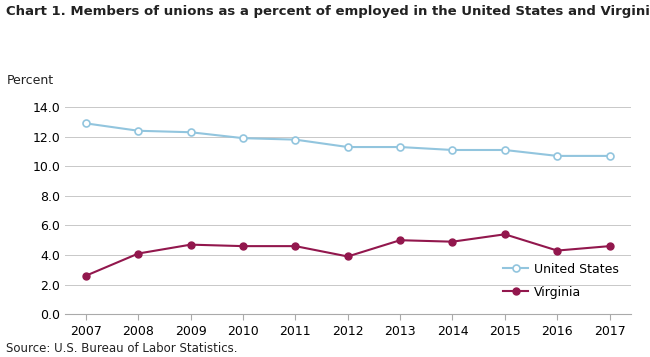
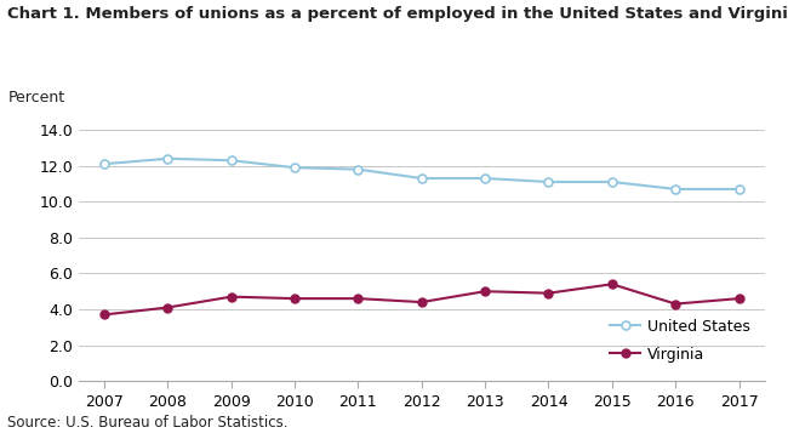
United States/2007: 12.9 -> 12.1
Virginia/2007: 2.6 -> 3.7
Virginia/2012: 3.9 -> 4.4
